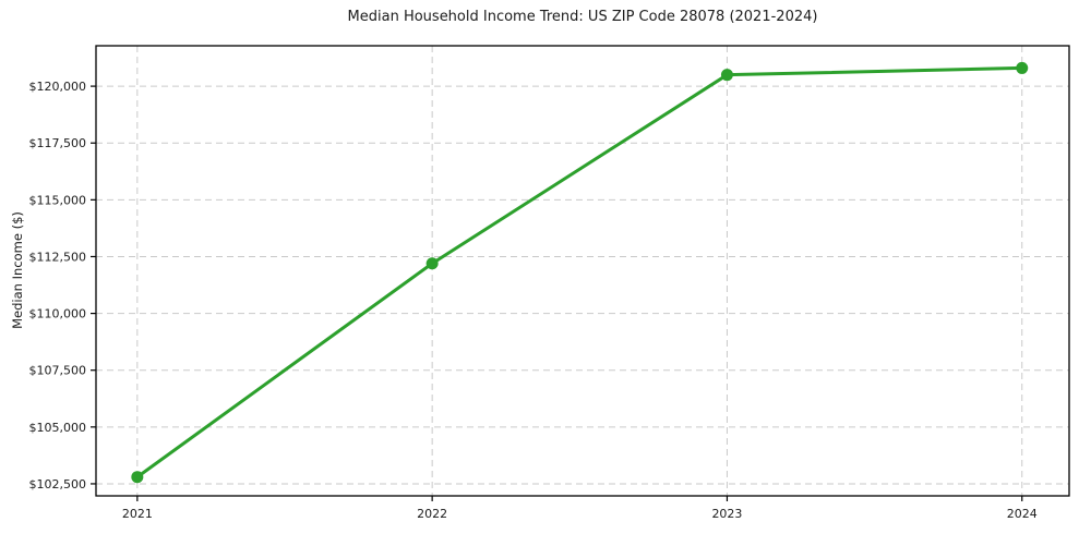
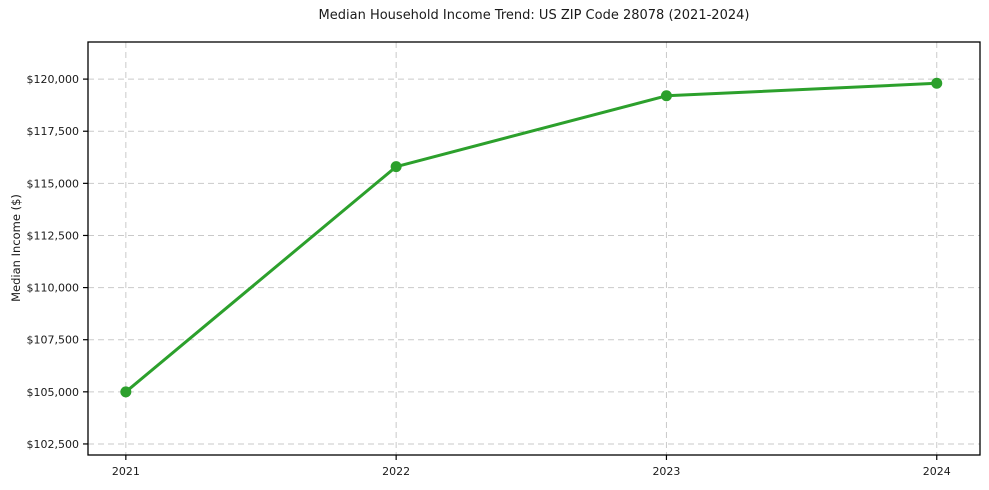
2021: $102800 -> $105000
2022: $112200 -> $115800
2023: $120500 -> $119200
2024: $120800 -> $119800
